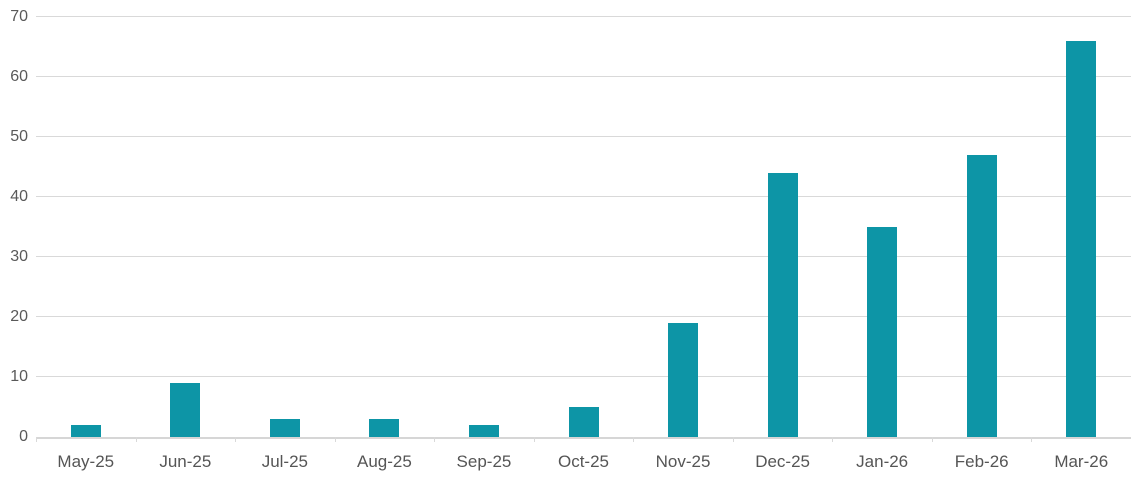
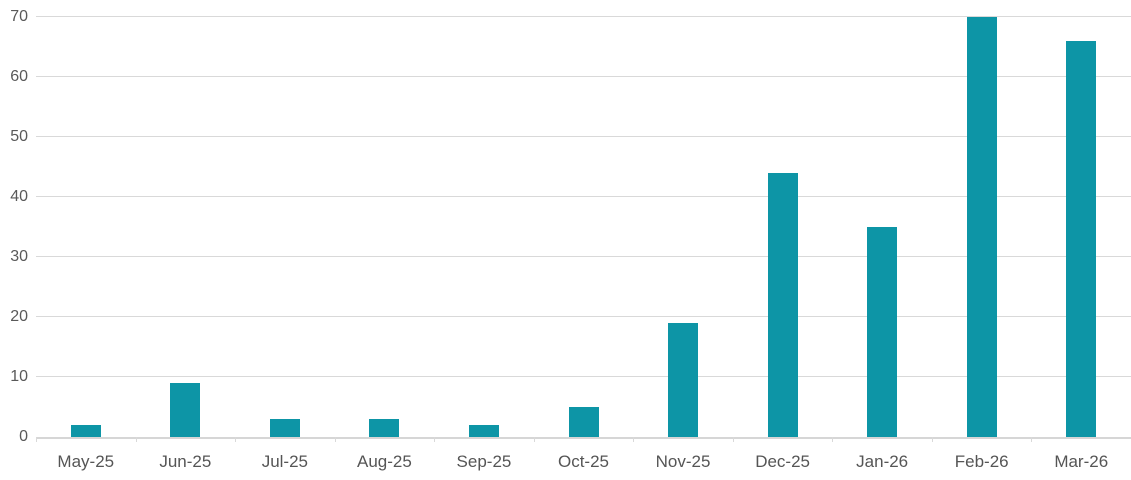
Feb-26: 47 -> 70
